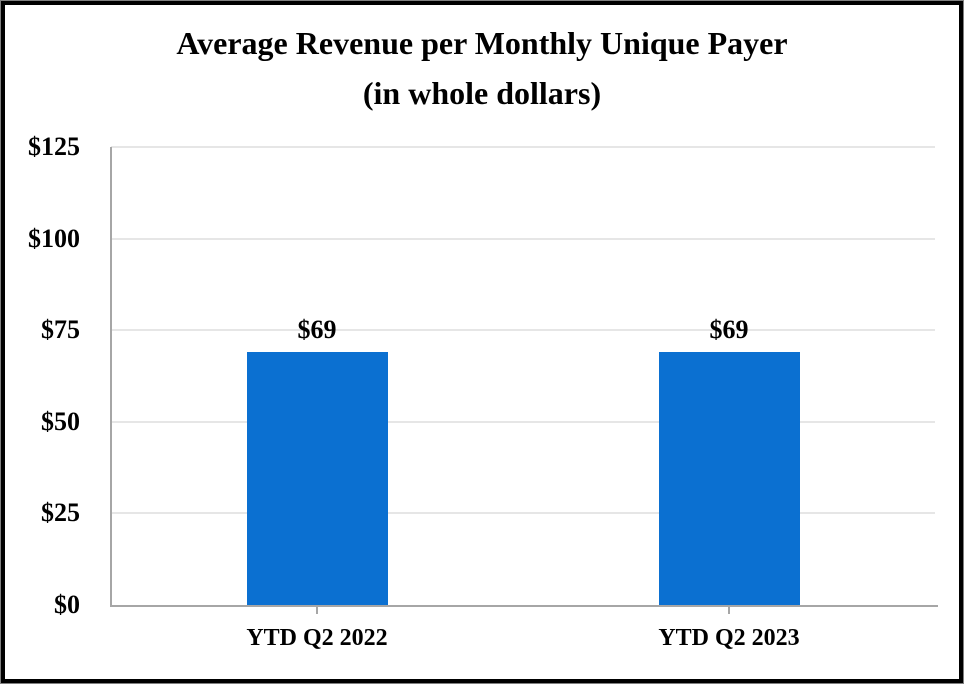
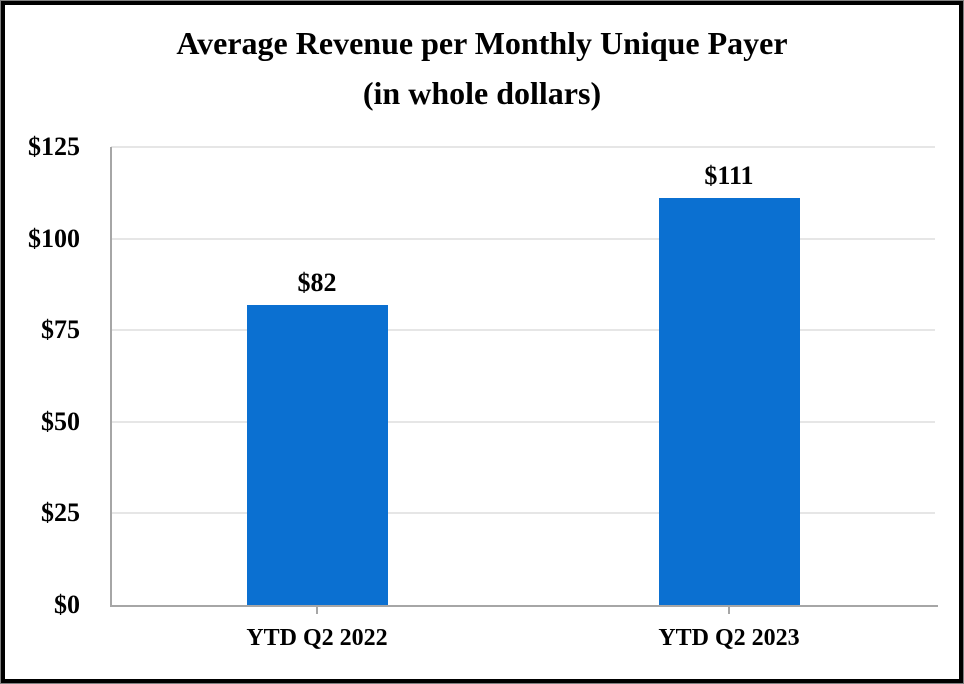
YTD Q2 2022: $69 -> $82
YTD Q2 2023: $69 -> $111
